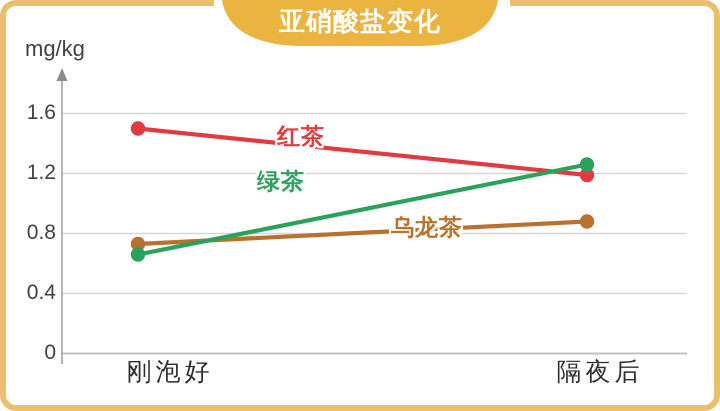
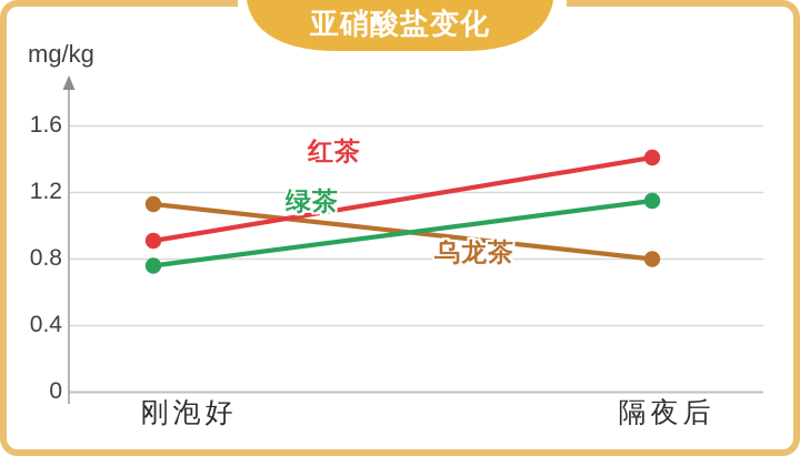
红茶/刚泡好: 1.50 -> 0.91
绿茶/刚泡好: 0.66 -> 0.76
乌龙茶/刚泡好: 0.73 -> 1.13
红茶/隔夜后: 1.19 -> 1.41
绿茶/隔夜后: 1.26 -> 1.15
乌龙茶/隔夜后: 0.88 -> 0.80
